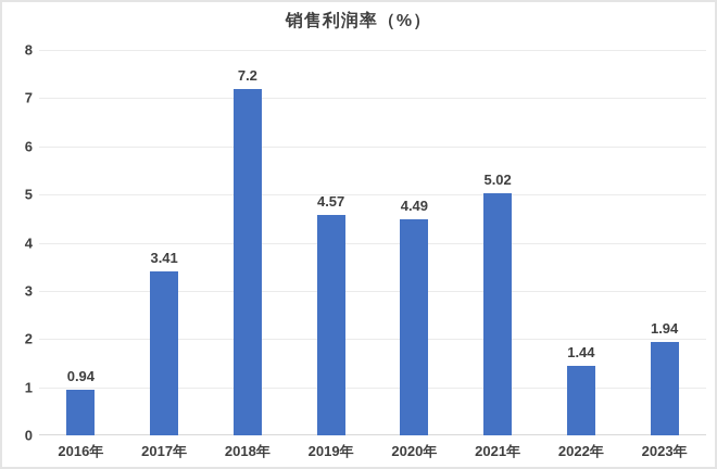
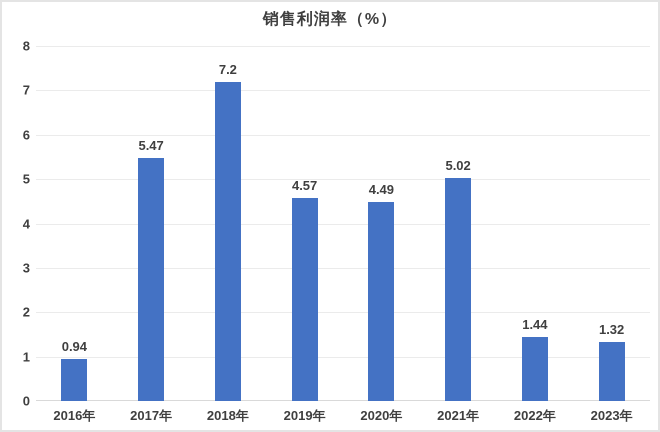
2017年: 3.41 -> 5.47
2023年: 1.94 -> 1.32
